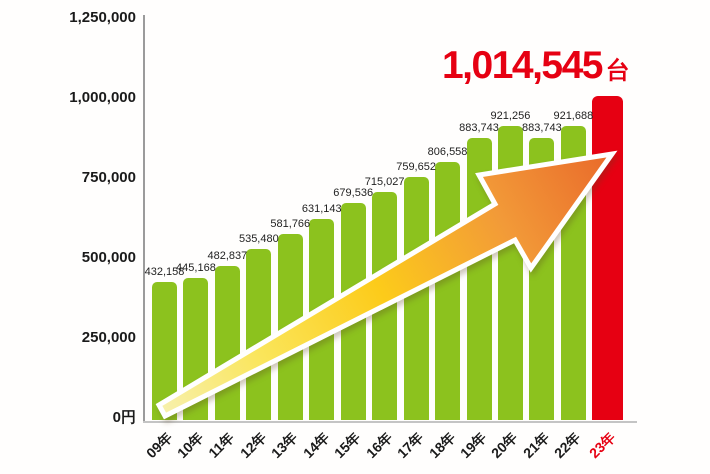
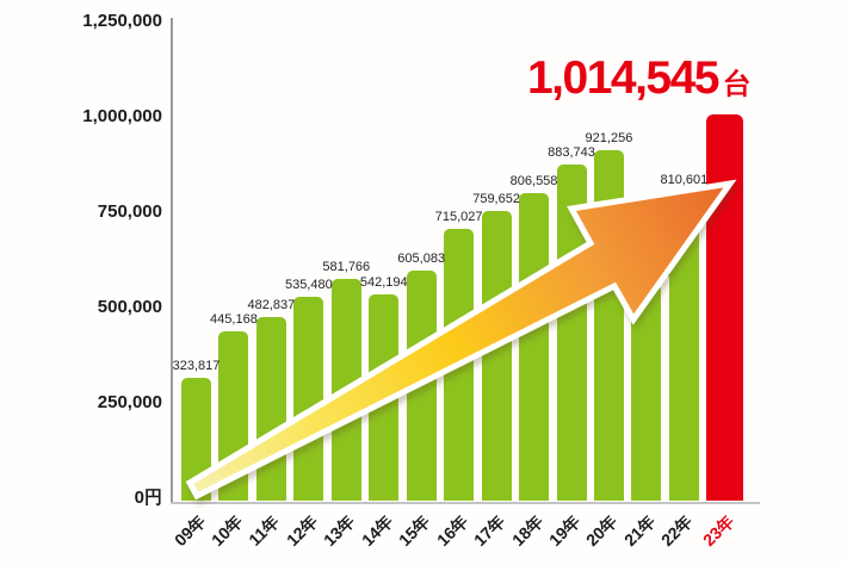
09年: 432,158 -> 323,817
14年: 631,143 -> 542,194
15年: 679,536 -> 605,083
21年: 883,743 -> 567,258
22年: 921,688 -> 810,601
